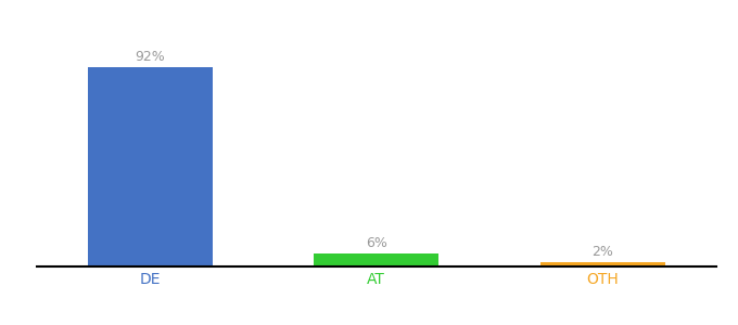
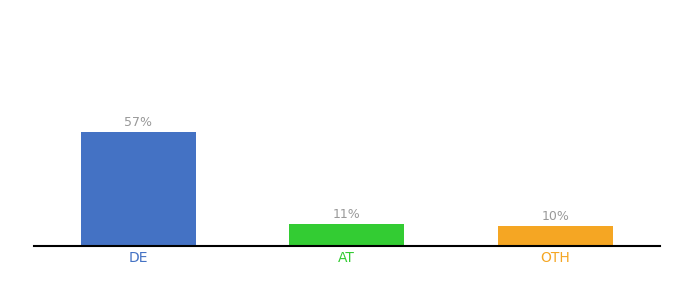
DE: 92% -> 57%
AT: 6% -> 11%
OTH: 2% -> 10%
